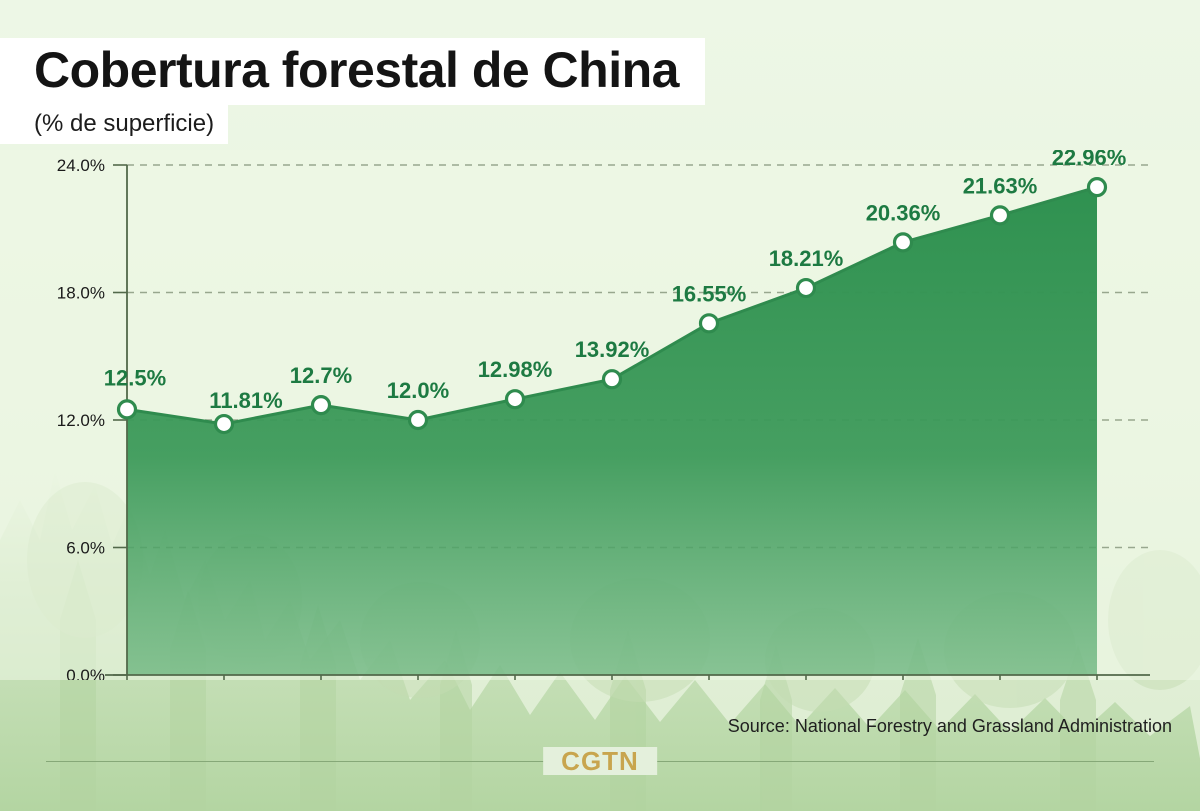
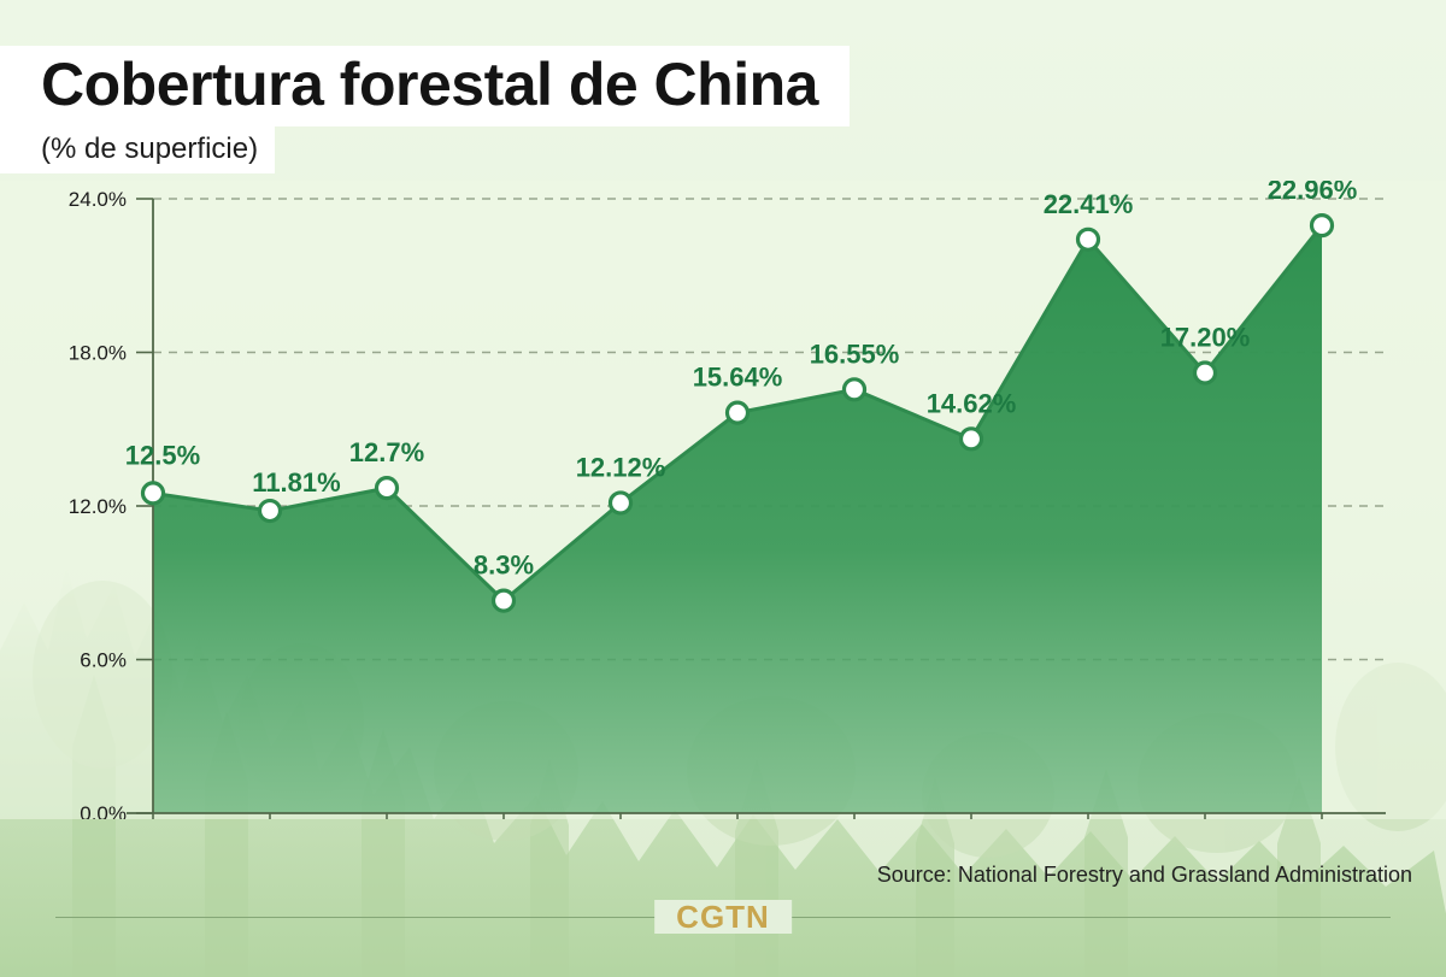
1981: 12.0% -> 8.3%
1988: 12.98% -> 12.12%
1993: 13.92% -> 15.64%
2003: 18.21% -> 14.62%
2008: 20.36% -> 22.41%
2013: 21.63% -> 17.20%
